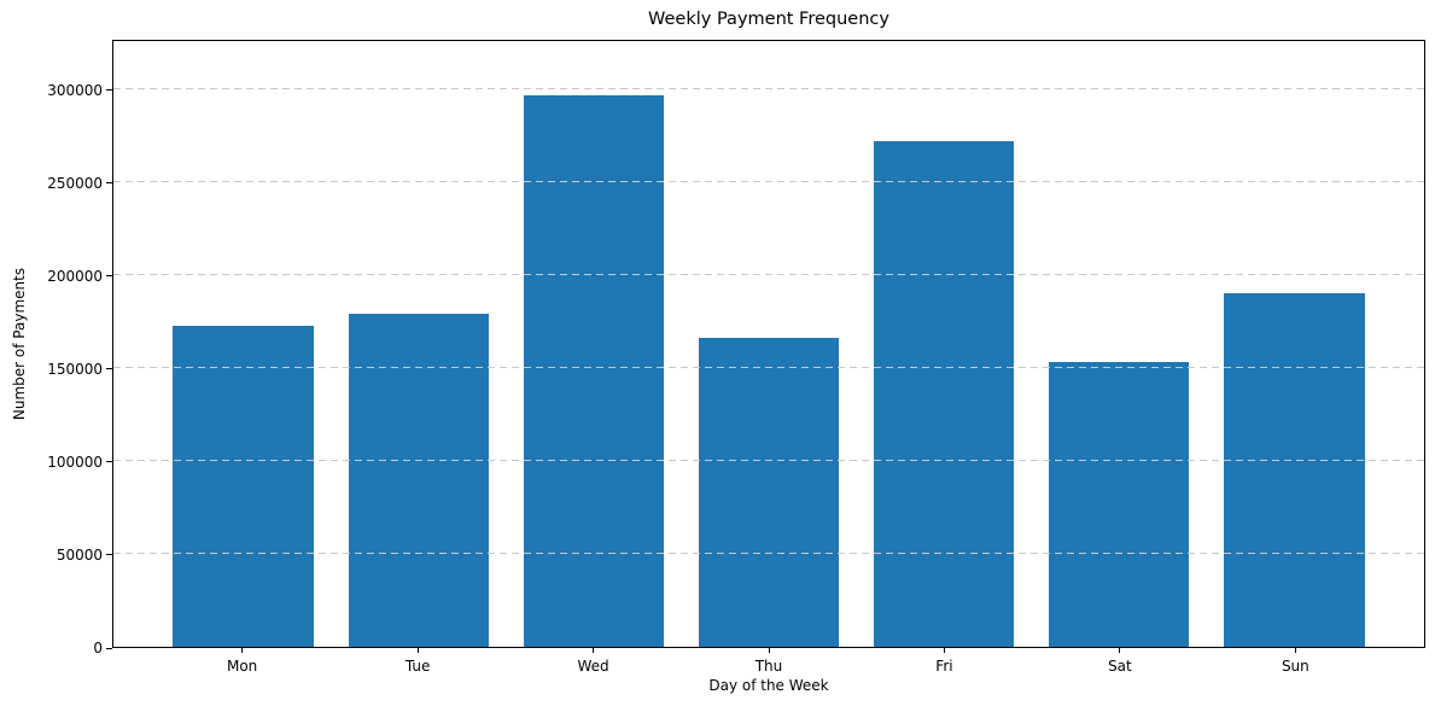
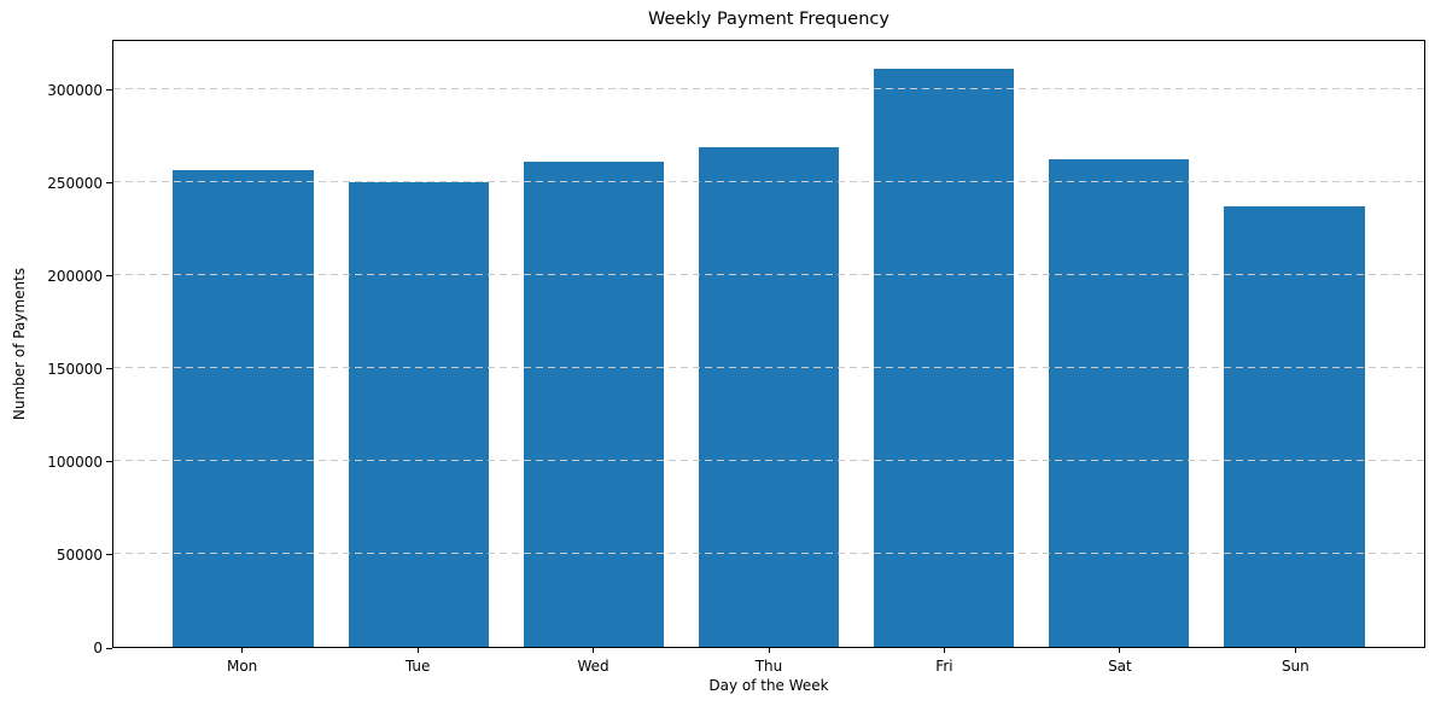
Mon: 173000 -> 258000
Tue: 180000 -> 250000
Wed: 298000 -> 262000
Thu: 167000 -> 270000
Fri: 273000 -> 312000
Sat: 154000 -> 263000
Sun: 191000 -> 238000
